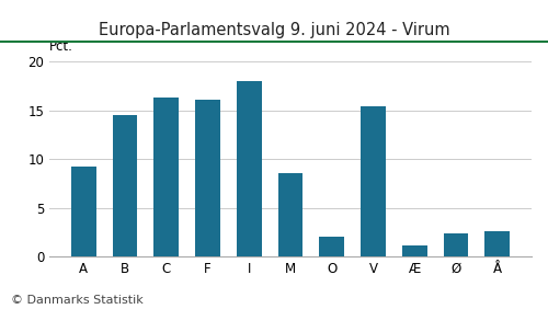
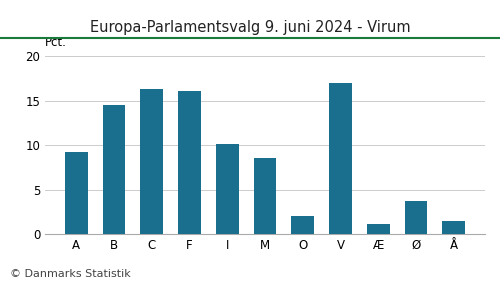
I: 18.0 -> 10.1
V: 15.4 -> 17.0
Ø: 2.4 -> 3.7
Å: 2.6 -> 1.5
